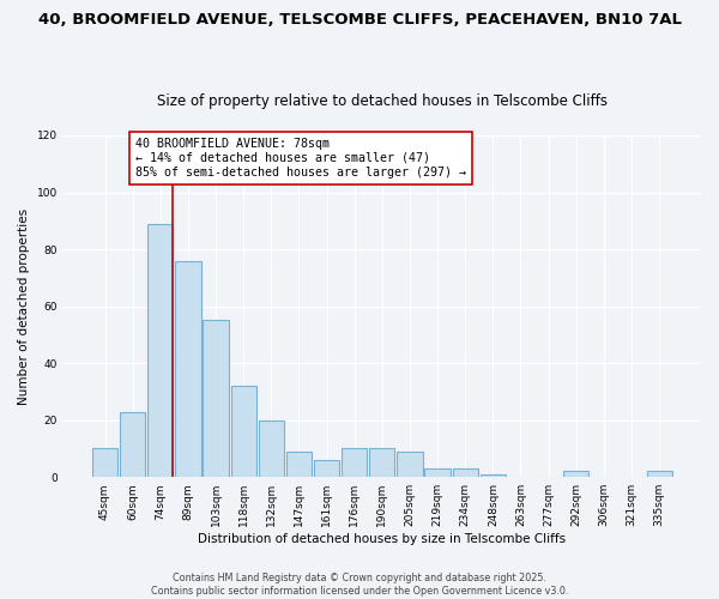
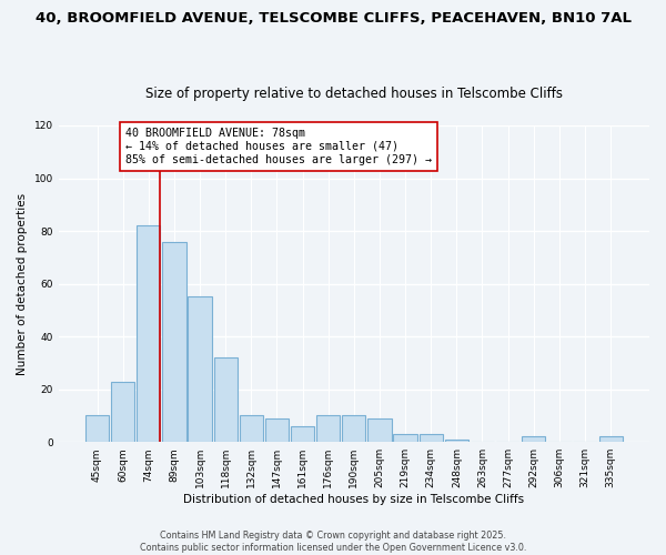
74sqm: 89 -> 82
132sqm: 20 -> 10
